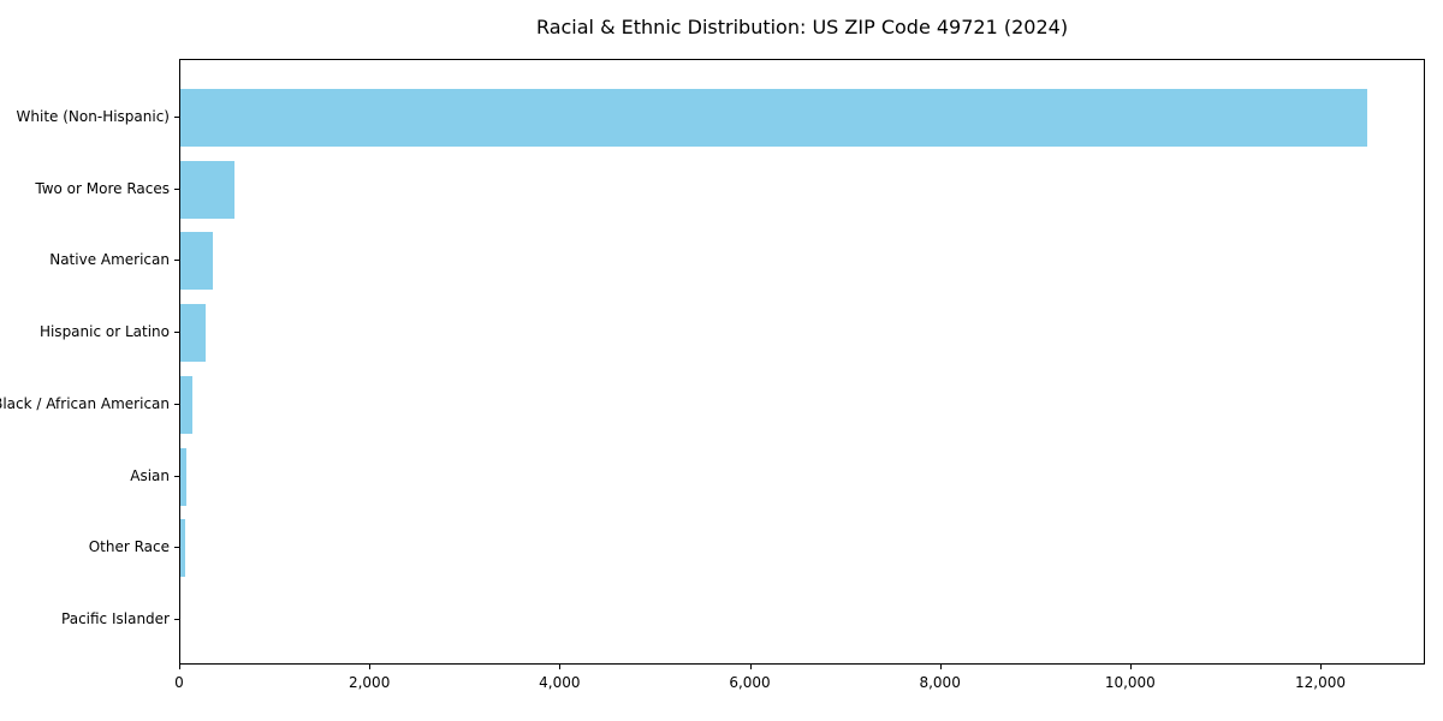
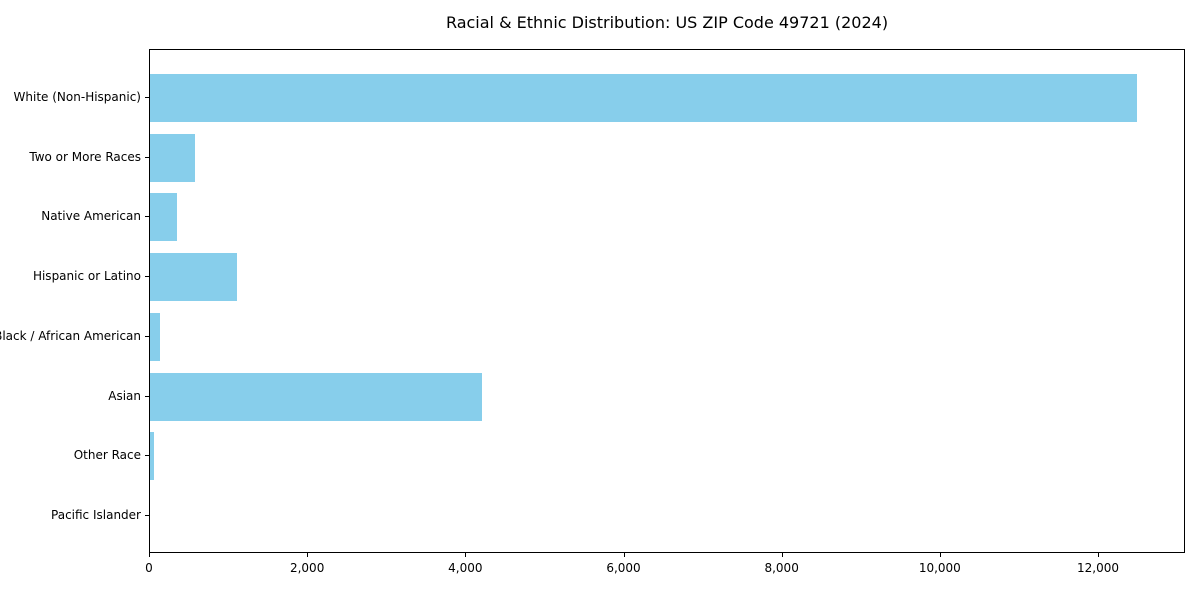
Hispanic or Latino: 300 -> 1100
Asian: 100 -> 4200
